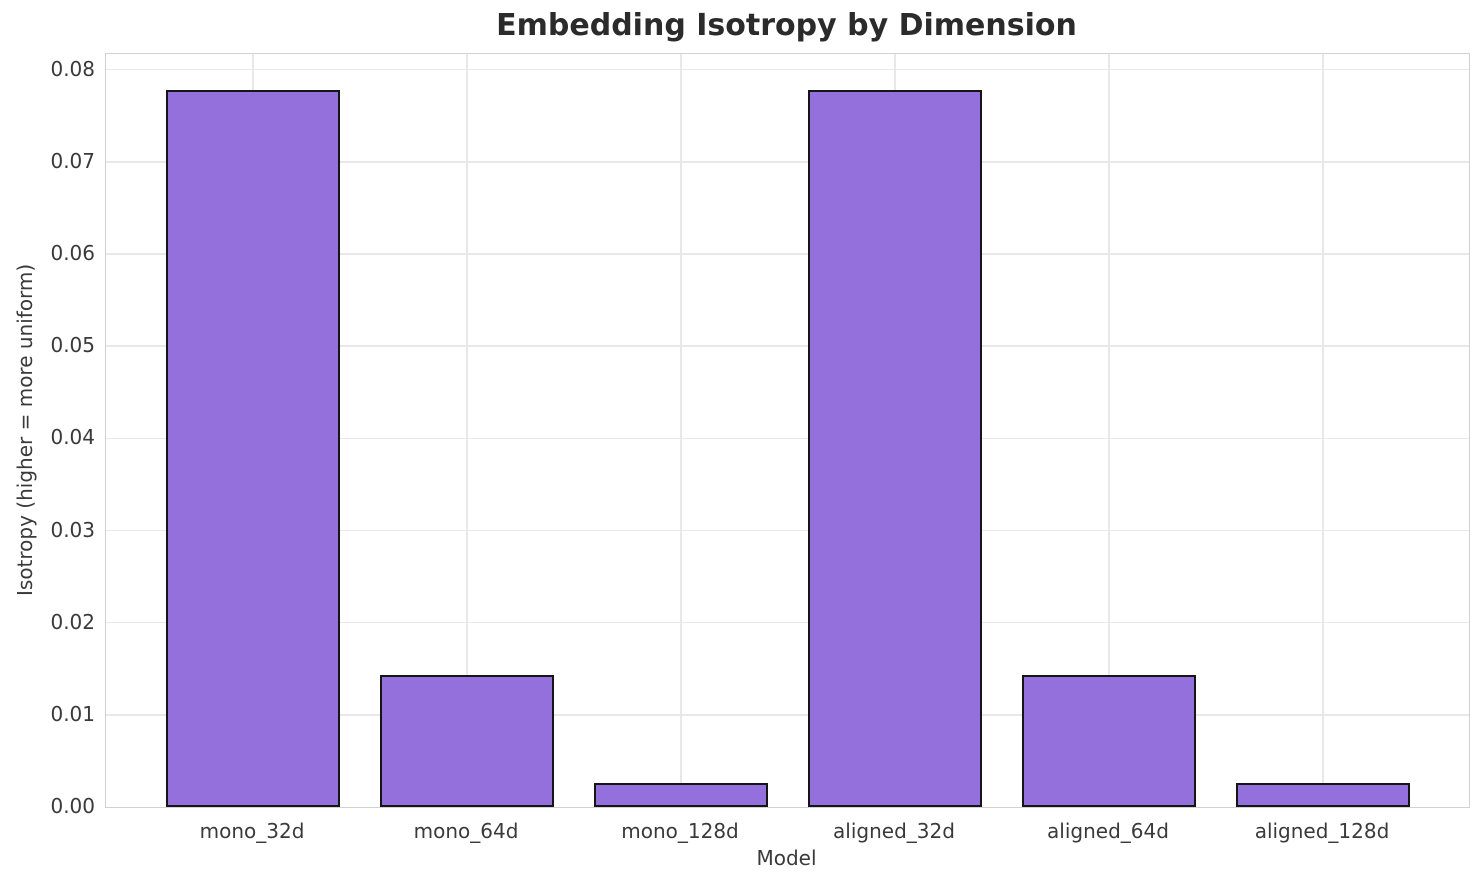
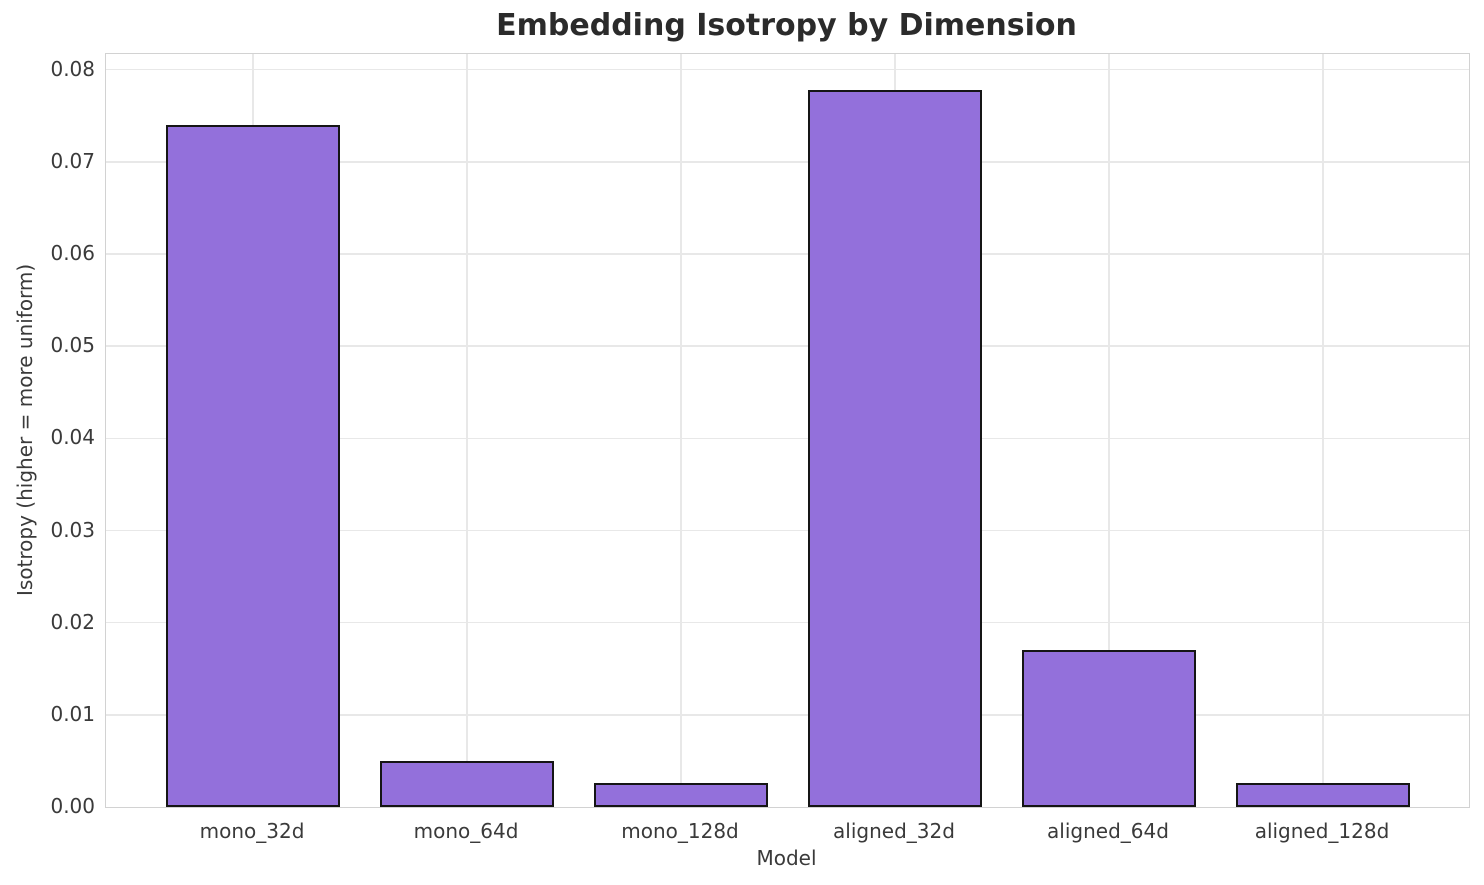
mono_32d: 0.078 -> 0.074
mono_64d: 0.014 -> 0.005
aligned_64d: 0.014 -> 0.017
